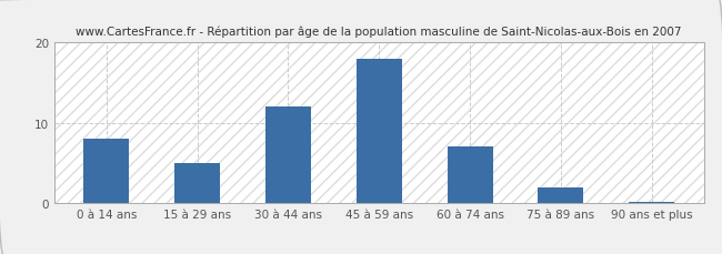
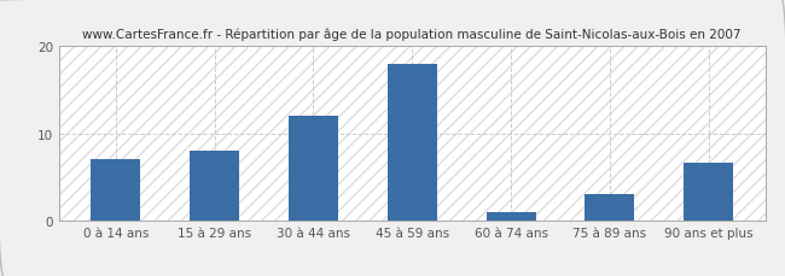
0 à 14 ans: 8.0 -> 7.0
15 à 29 ans: 5.0 -> 8.0
60 à 74 ans: 7.0 -> 1.0
75 à 89 ans: 2.0 -> 3.0
90 ans et plus: 0.2 -> 6.6
